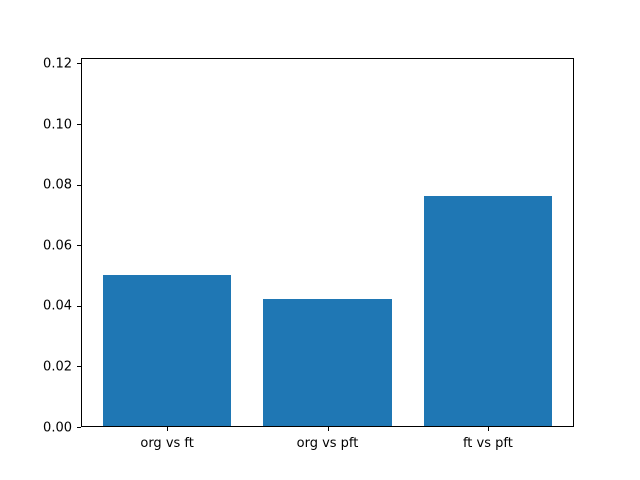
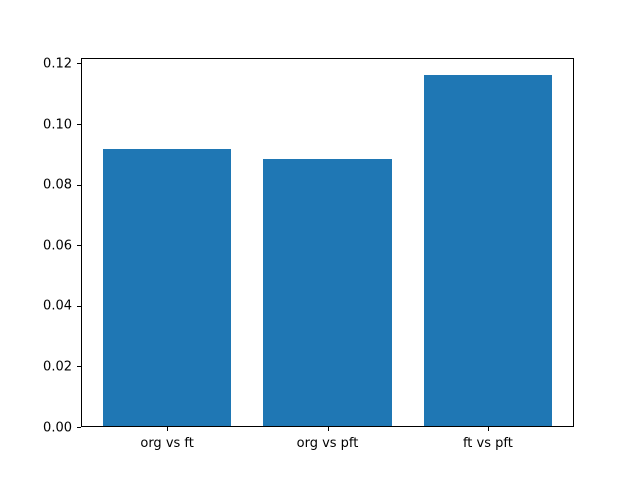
org vs ft: 0.050 -> 0.091
org vs pft: 0.042 -> 0.088
ft vs pft: 0.076 -> 0.116
